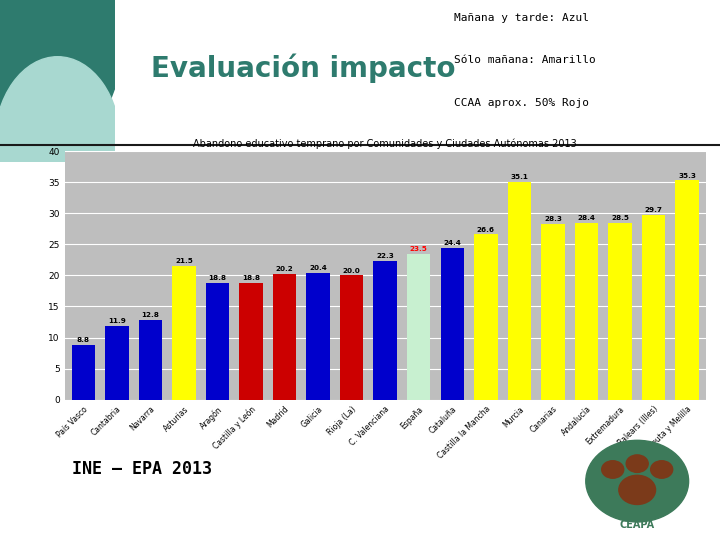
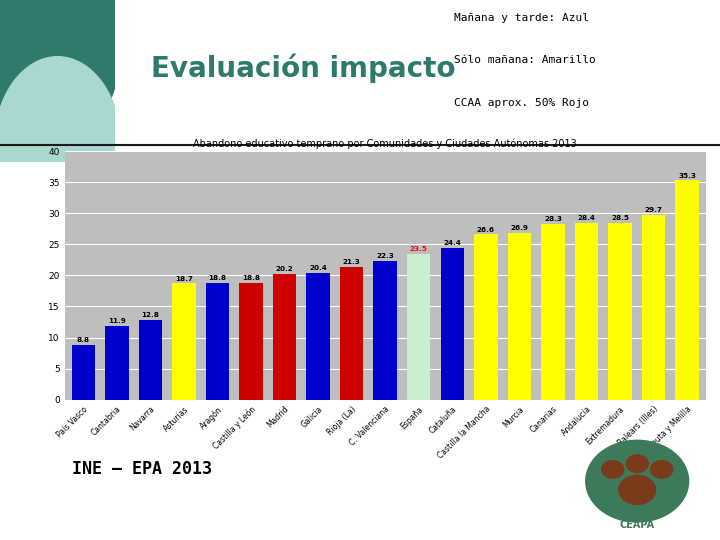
Asturias: 21.5 -> 18.7
Rioja (La): 20.0 -> 21.3
Murcia: 35.1 -> 26.9
